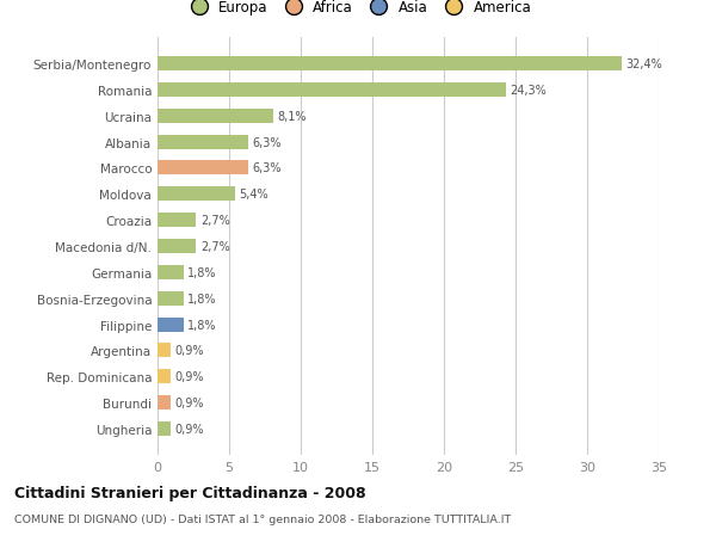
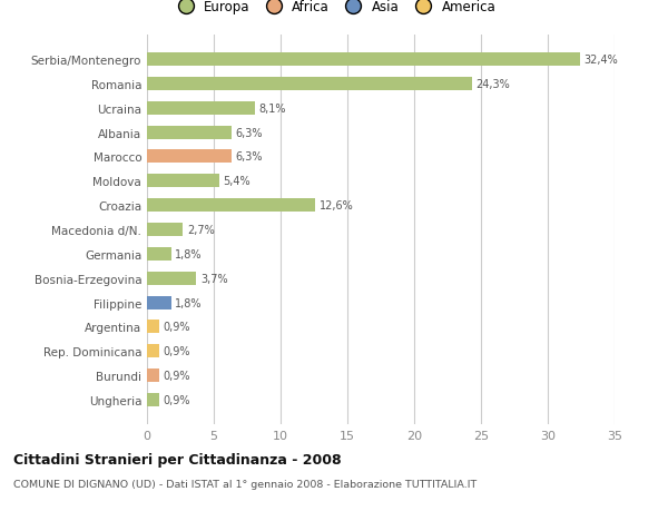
Croazia: 2,7% -> 12,6%
Bosnia-Erzegovina: 1,8% -> 3,7%
